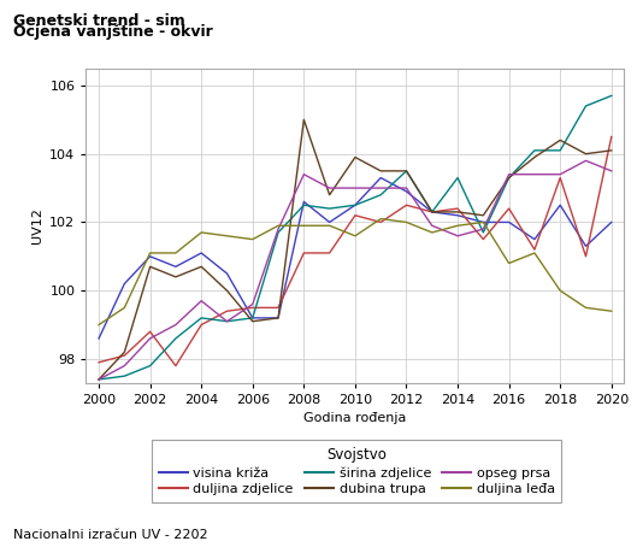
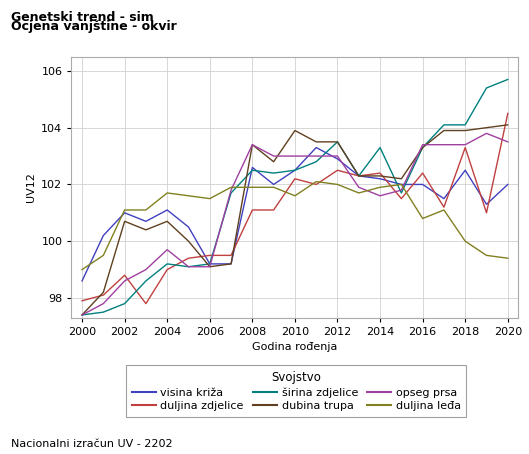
opseg prsa/2006: 99.6 -> 99.1
dubina trupa/2008: 105.0 -> 103.4
dubina trupa/2018: 104.4 -> 103.9
